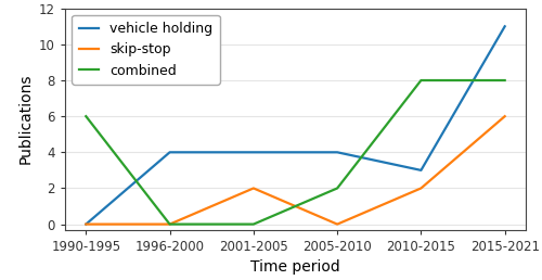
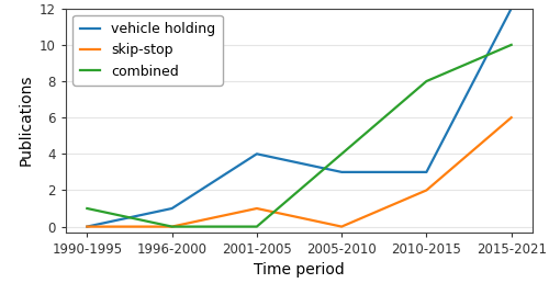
combined/1990-1995: 6 -> 1
vehicle holding/1996-2000: 4 -> 1
skip-stop/2001-2005: 2 -> 1
vehicle holding/2005-2010: 4 -> 3
combined/2005-2010: 2 -> 4
vehicle holding/2015-2021: 11 -> 12
combined/2015-2021: 8 -> 10
